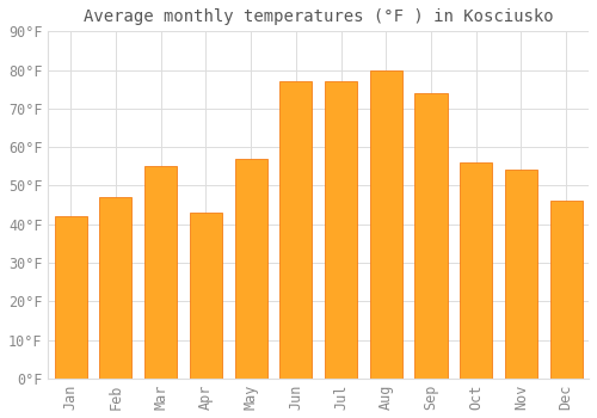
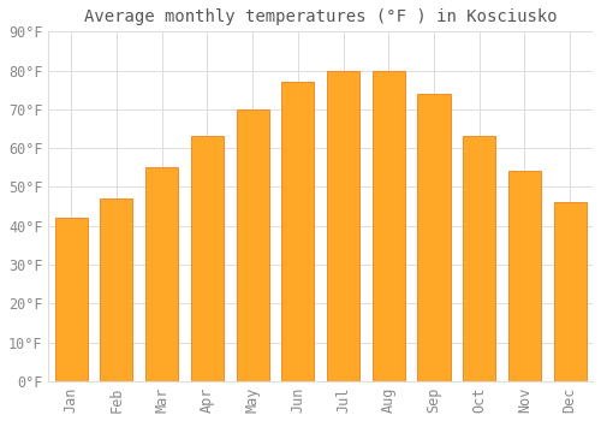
Apr: 43°F -> 63°F
May: 57°F -> 70°F
Jul: 77°F -> 80°F
Oct: 56°F -> 63°F
